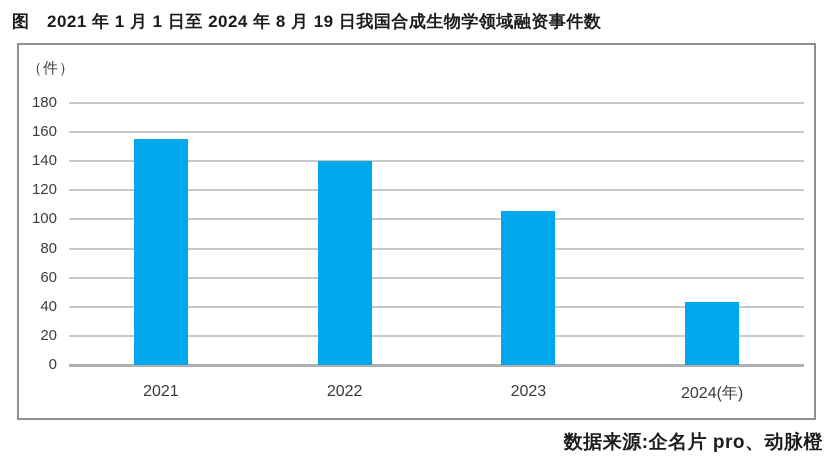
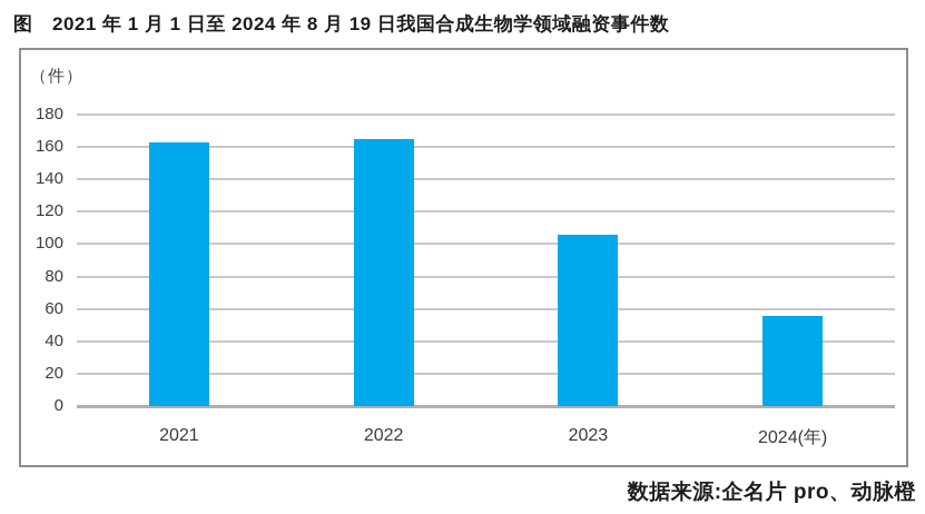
2021: 155 -> 163
2022: 140 -> 165
2024(年): 43 -> 56
